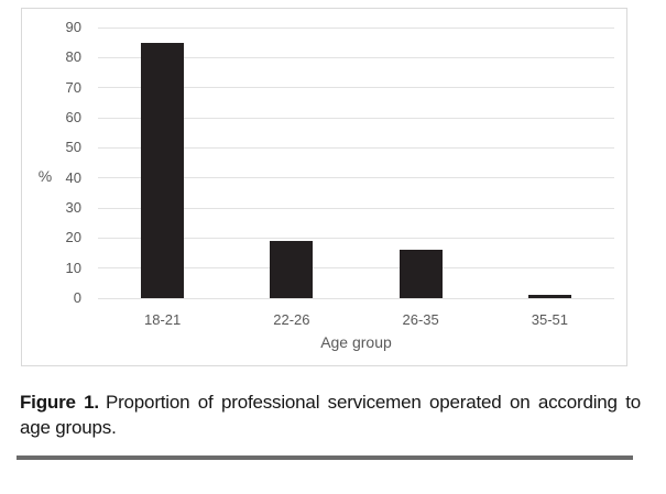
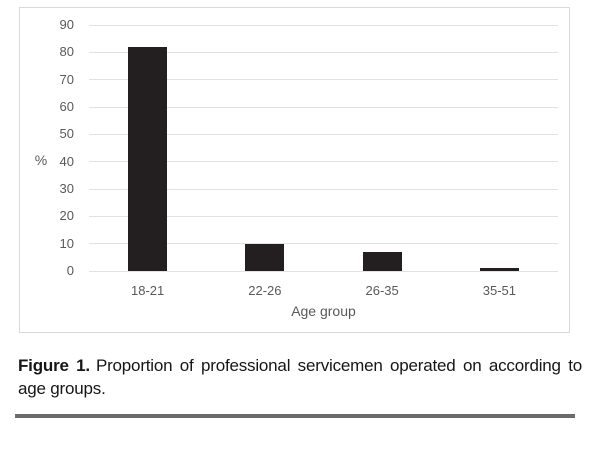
18-21: 85 -> 82
22-26: 19 -> 10
26-35: 16 -> 7
